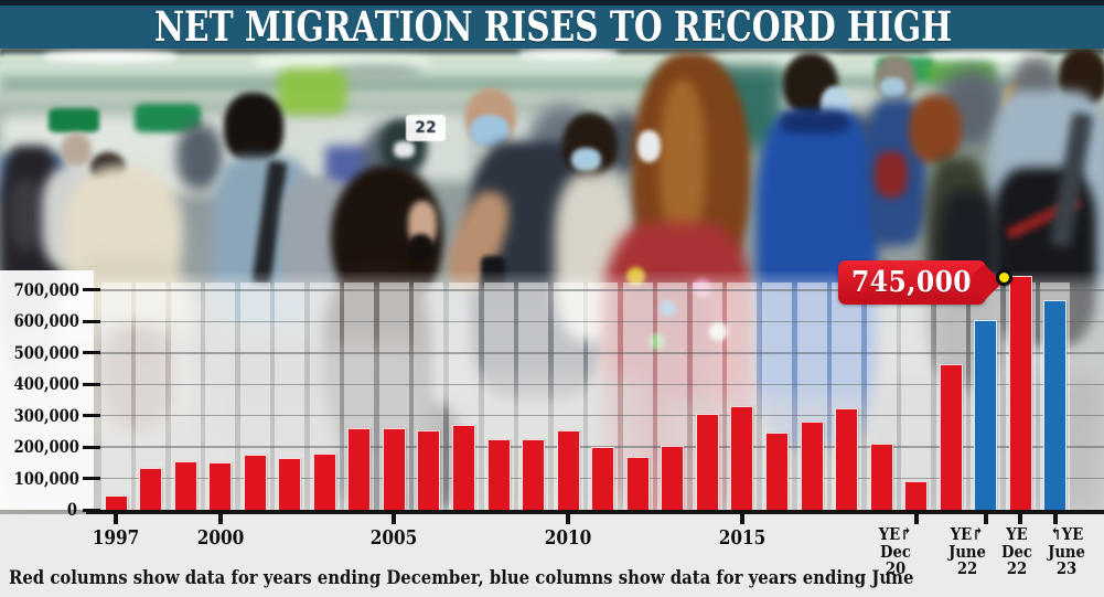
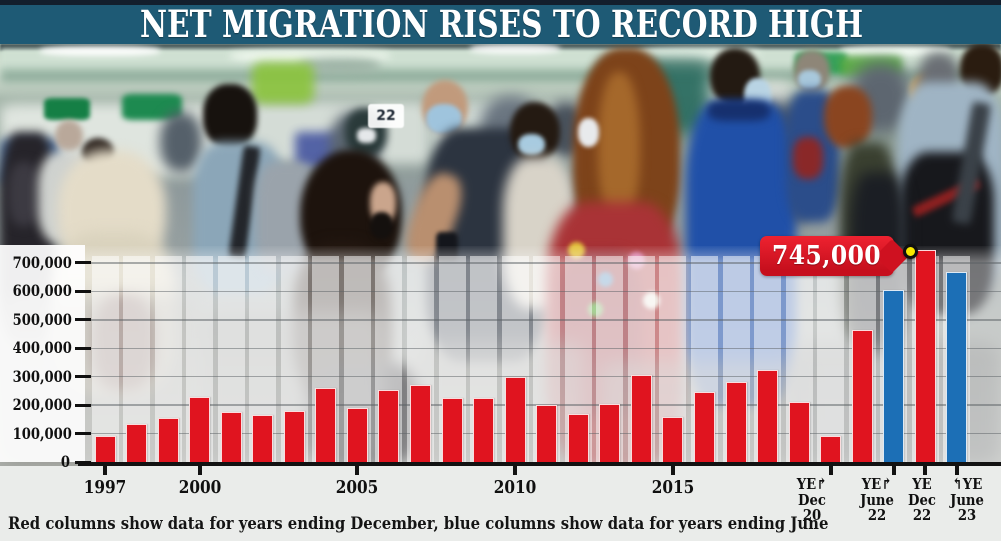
1997: 40000 -> 90000
2000: 150000 -> 230000
2005: 260000 -> 190000
2010: 260000 -> 300000
2015: 330000 -> 160000
